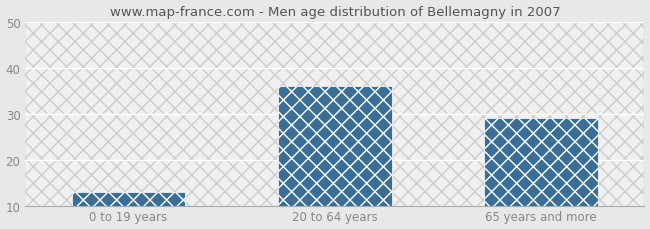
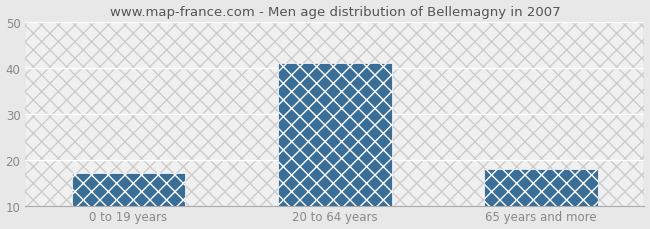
0 to 19 years: 13 -> 17
20 to 64 years: 36 -> 41
65 years and more: 29 -> 18
